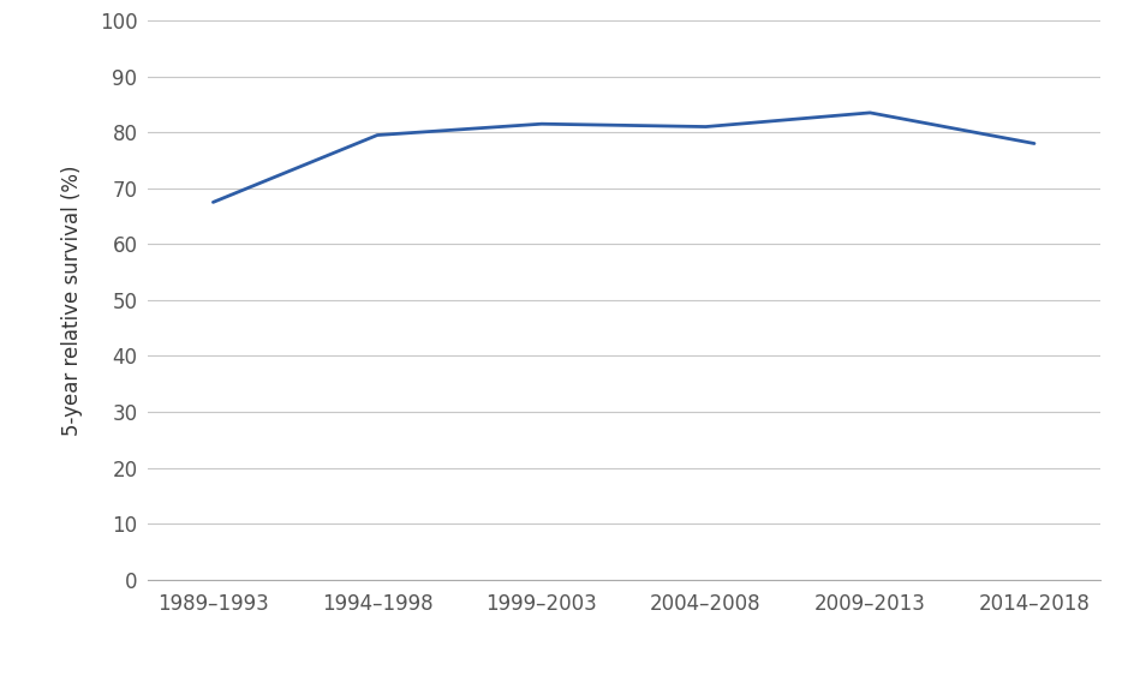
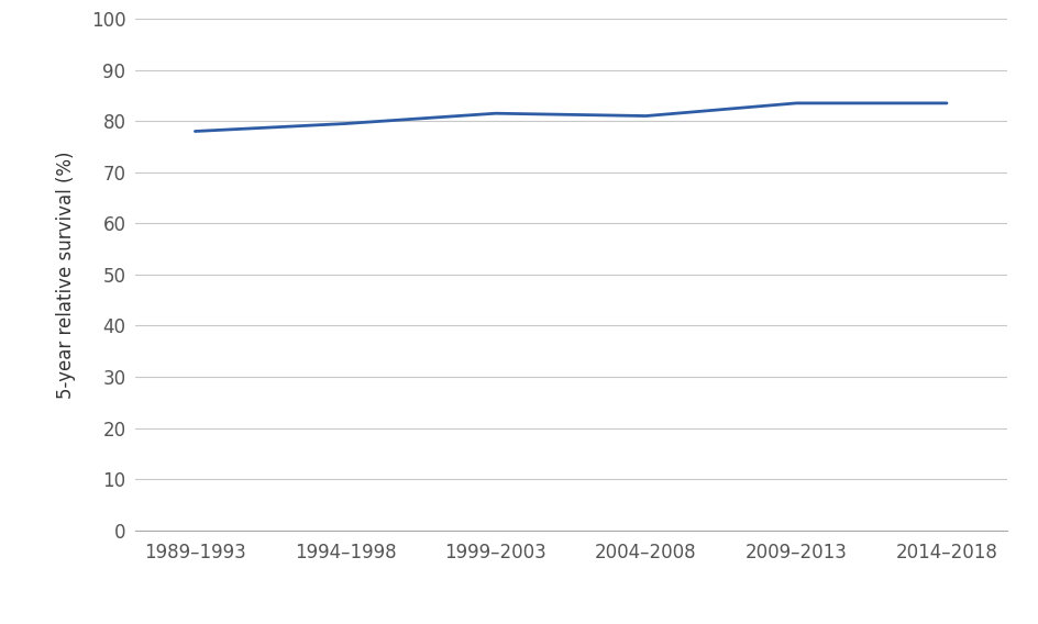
1989–1993: 67.5 -> 78.0
2014–2018: 78.0 -> 83.5
